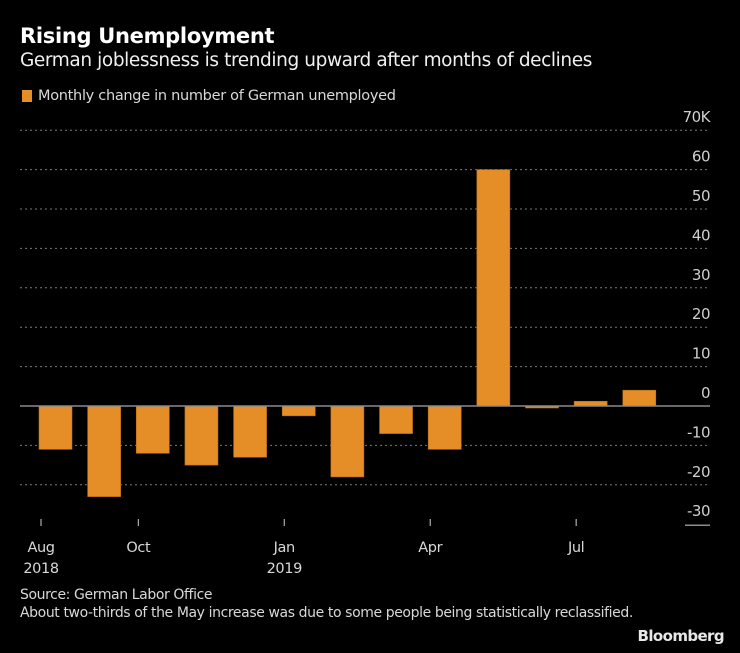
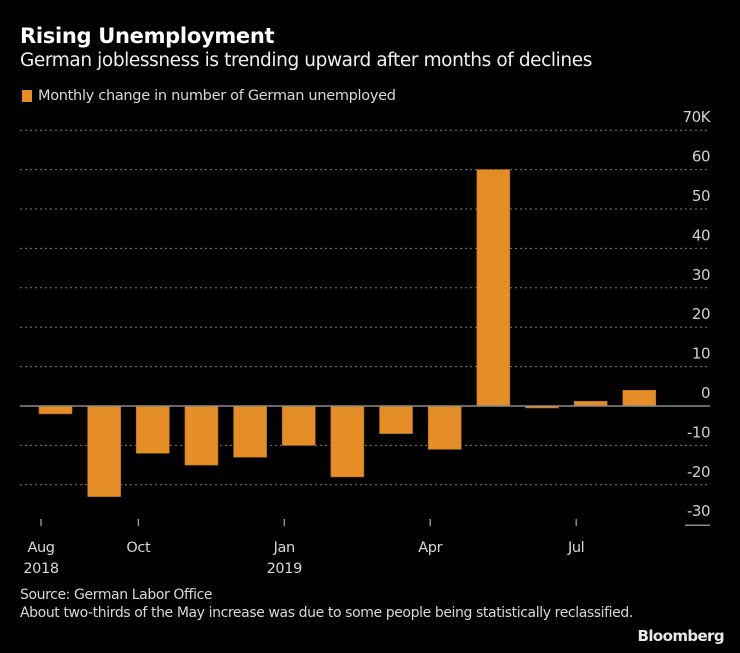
Aug 2018: -11K -> -2K
Jan 2019: -2K -> -10K
